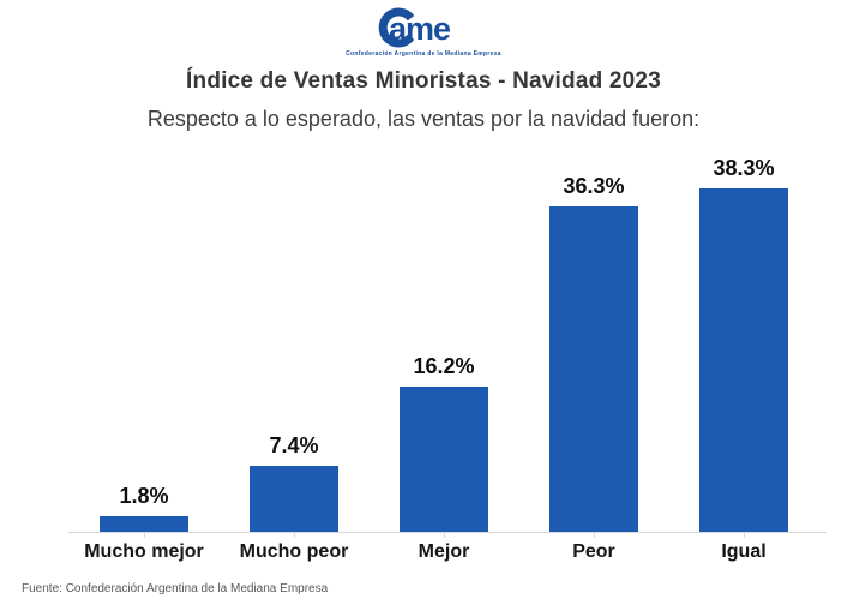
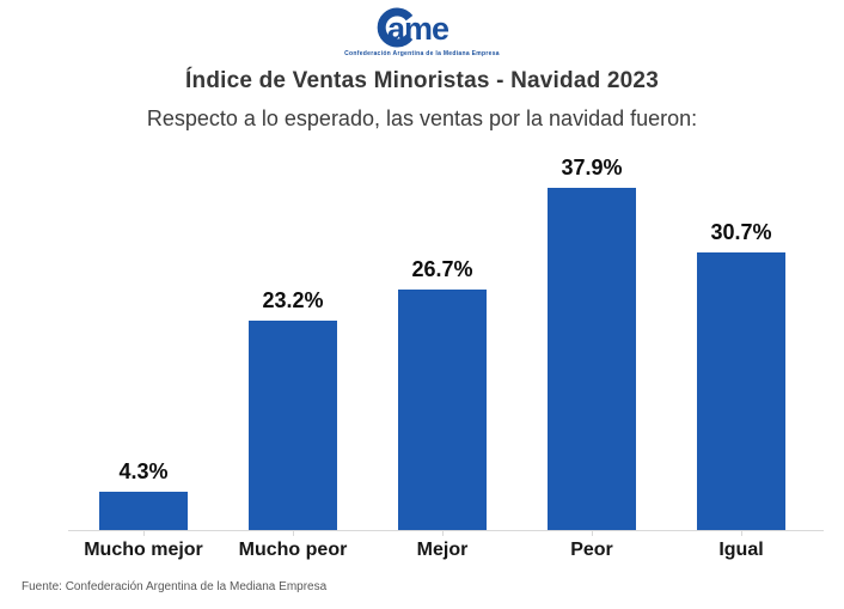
Mucho mejor: 1.8% -> 4.3%
Mucho peor: 7.4% -> 23.2%
Mejor: 16.2% -> 26.7%
Peor: 36.3% -> 37.9%
Igual: 38.3% -> 30.7%
